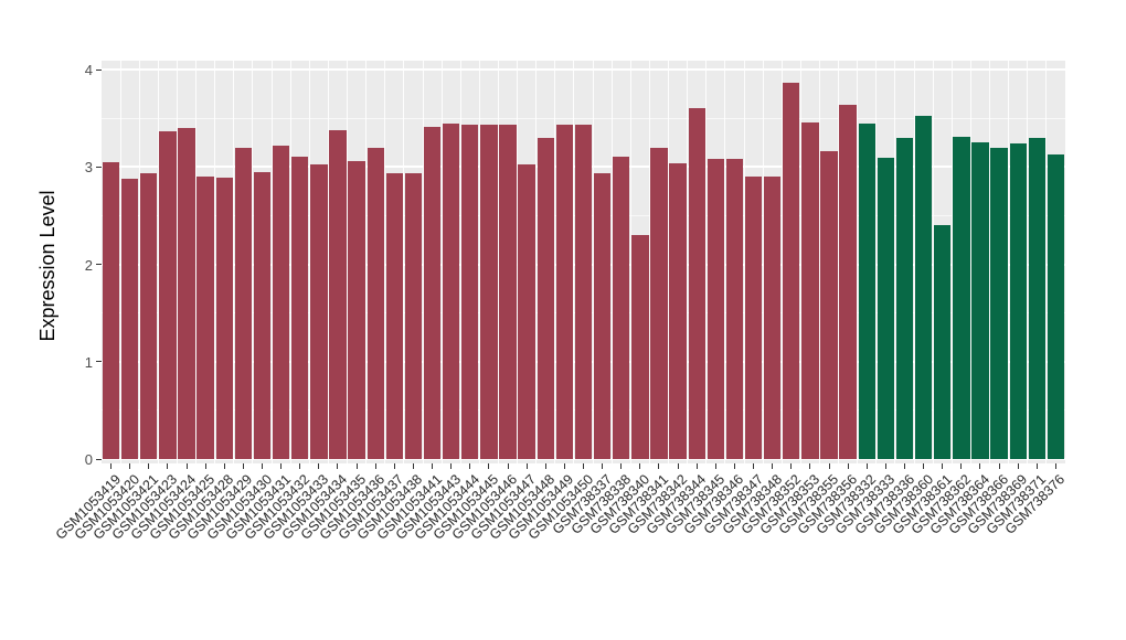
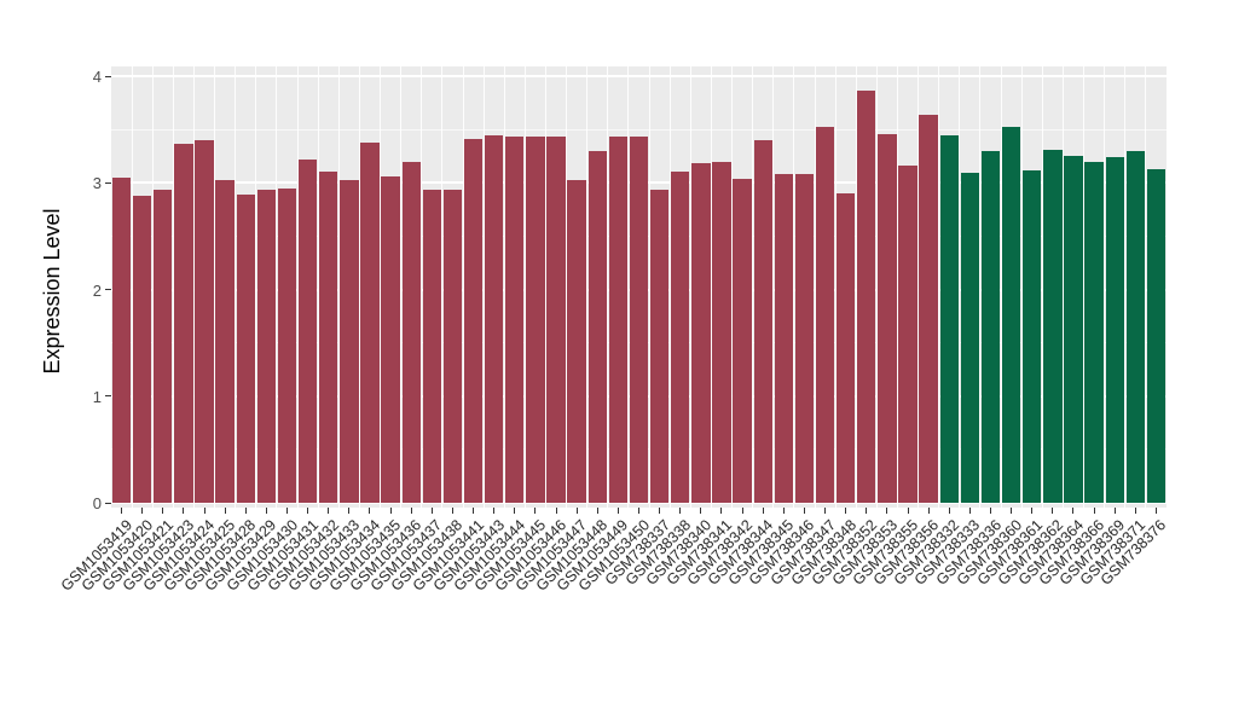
GSM1053425: 2.9 -> 3.0
GSM1053429: 3.2 -> 2.9
GSM738340: 2.3 -> 3.2
GSM738344: 3.6 -> 3.4
GSM738347: 2.9 -> 3.5
GSM738361: 2.4 -> 3.1
